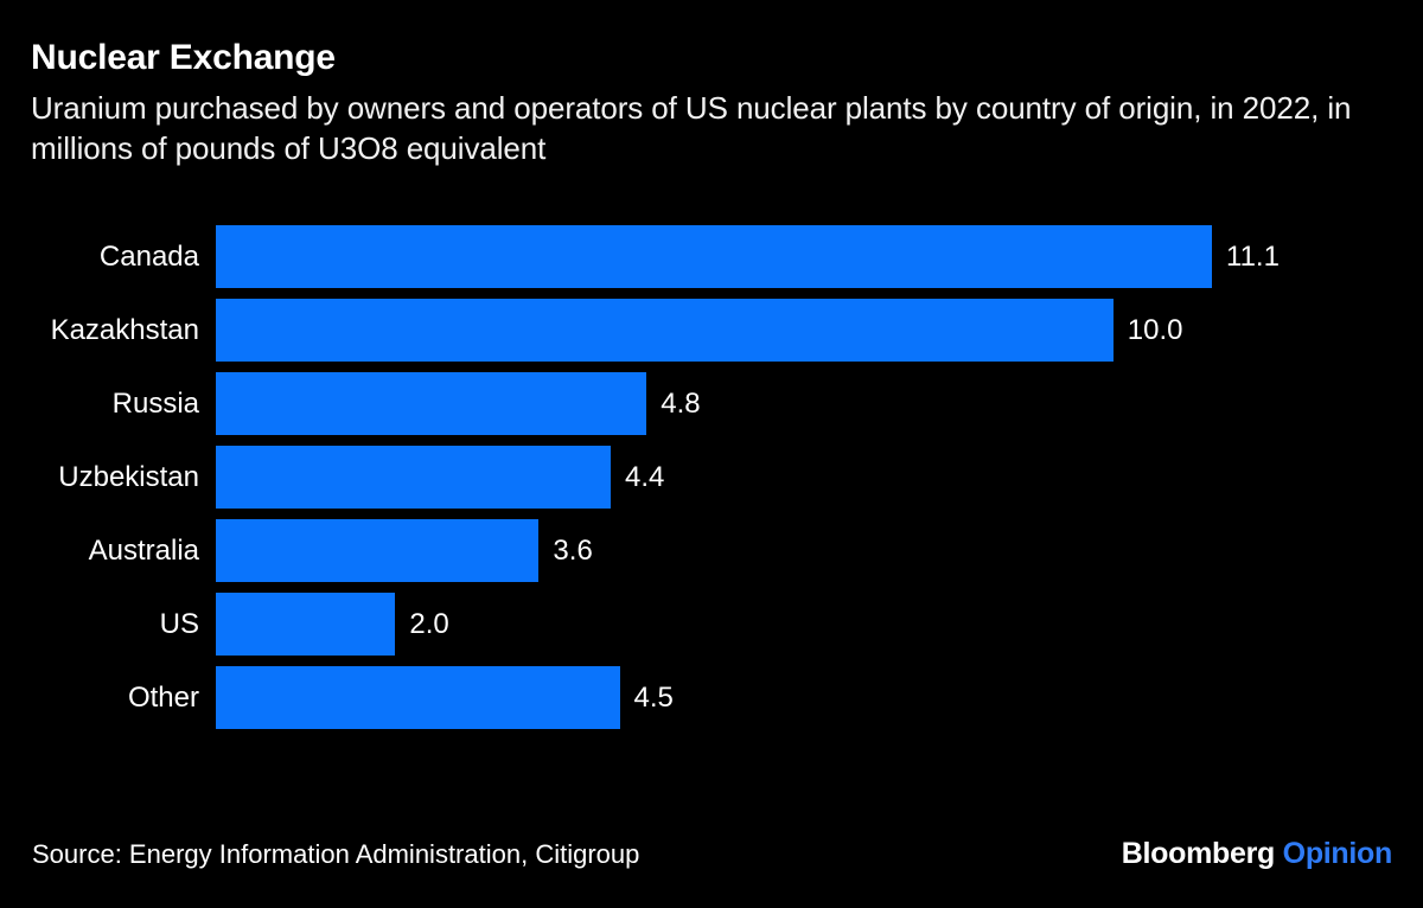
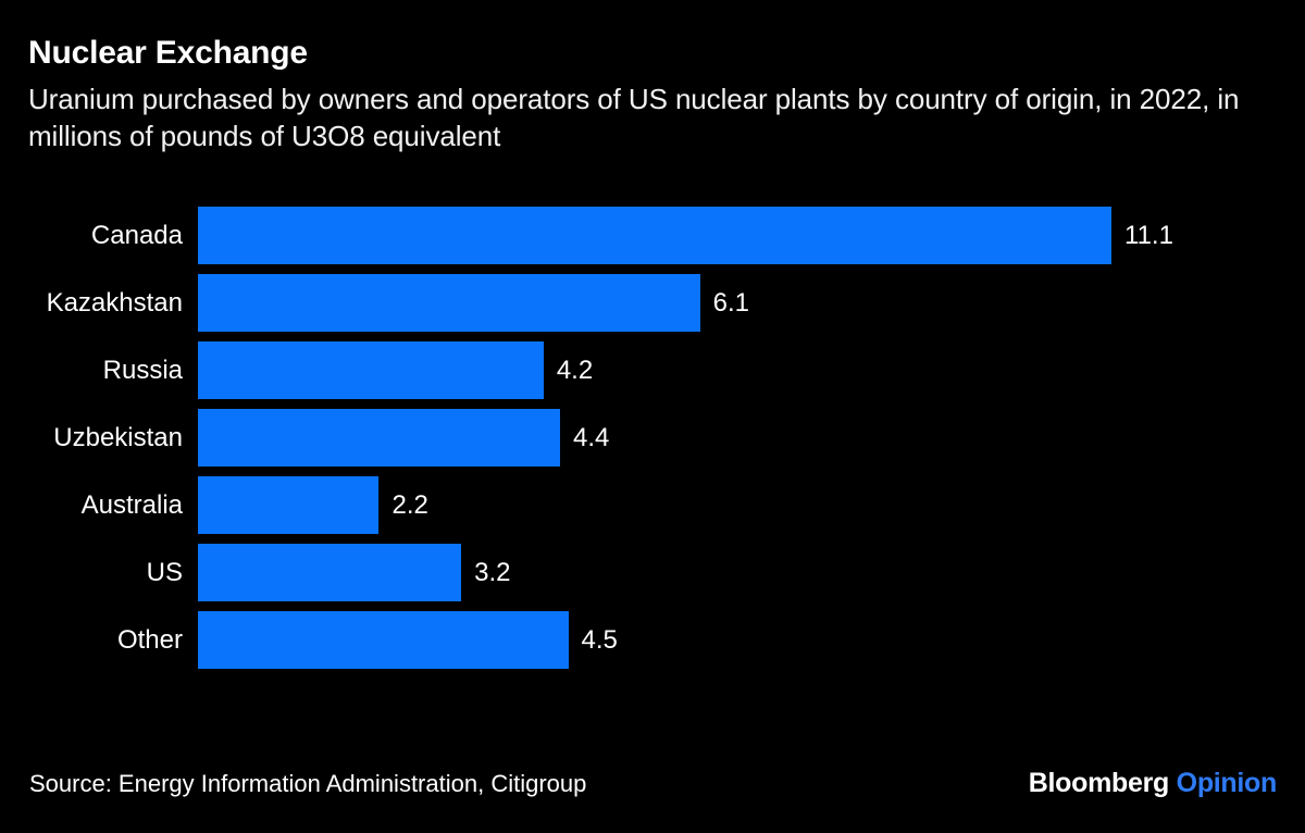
Kazakhstan: 10.0 -> 6.1
Russia: 4.8 -> 4.2
Australia: 3.6 -> 2.2
US: 2.0 -> 3.2
